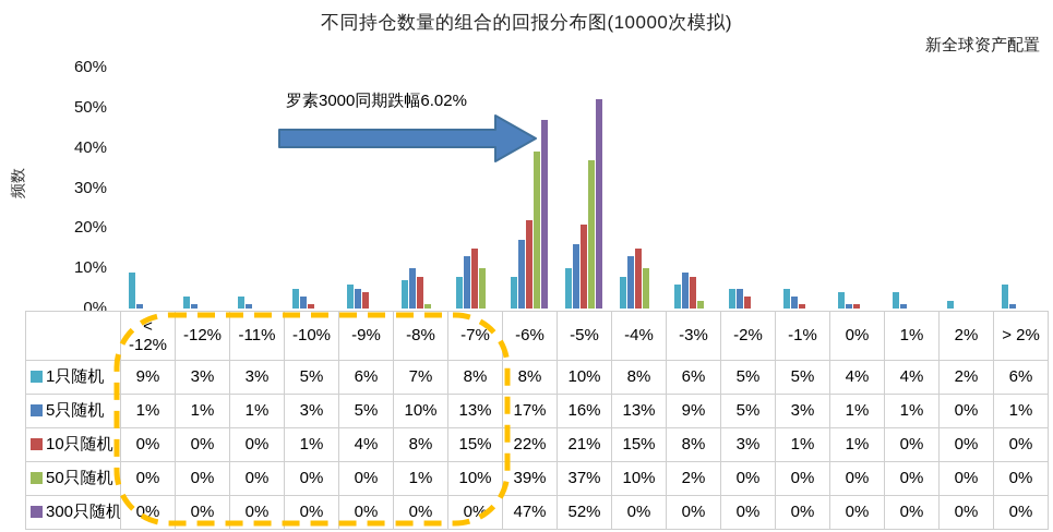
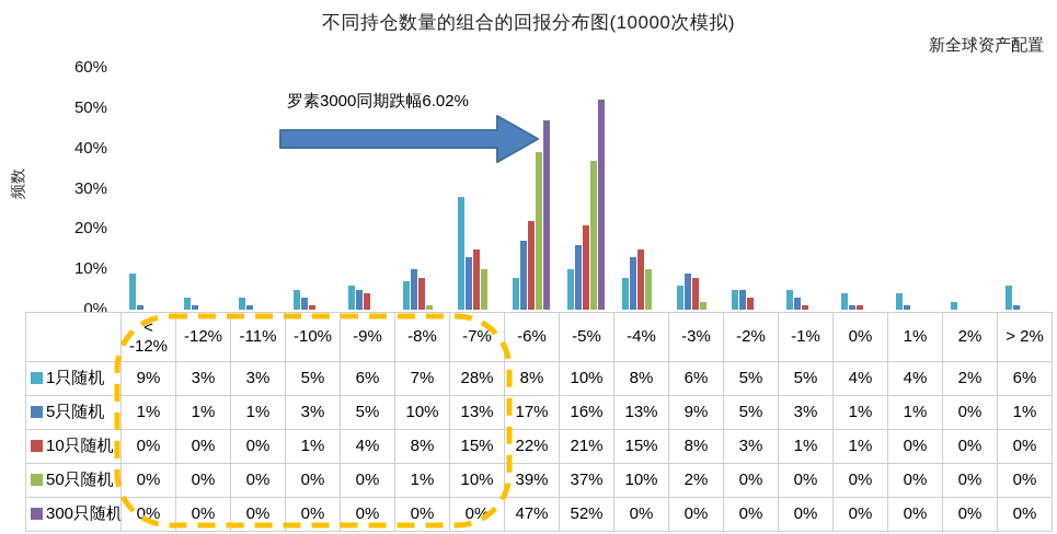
1只随机/-7%: 8% -> 28%
